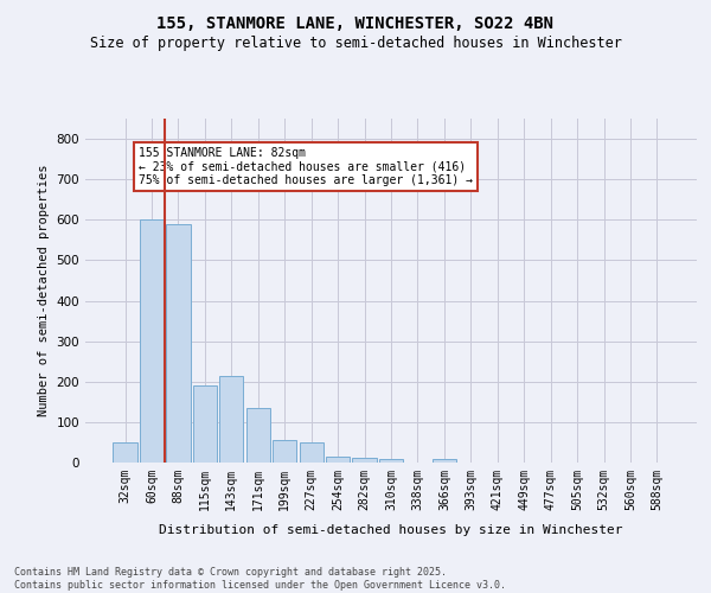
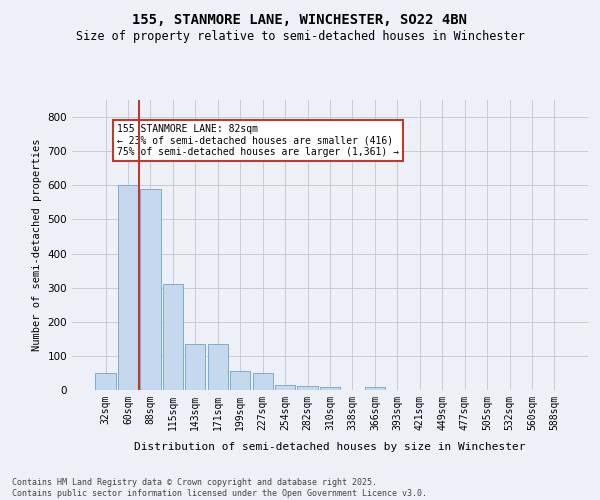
115sqm: 190 -> 310
143sqm: 215 -> 135
